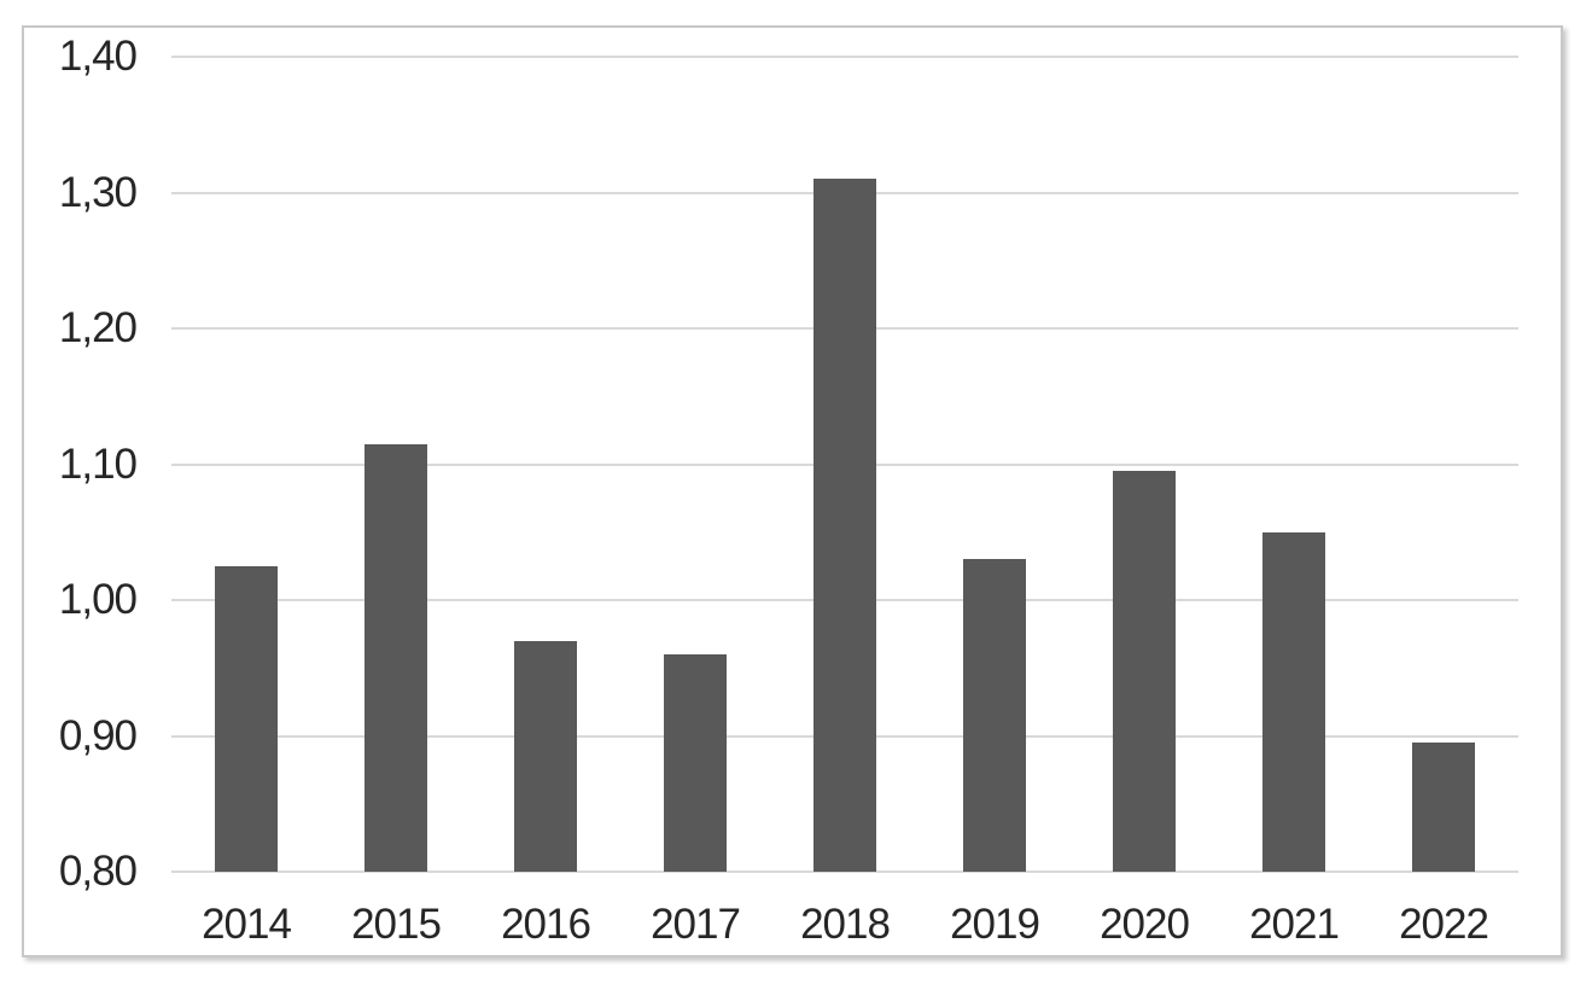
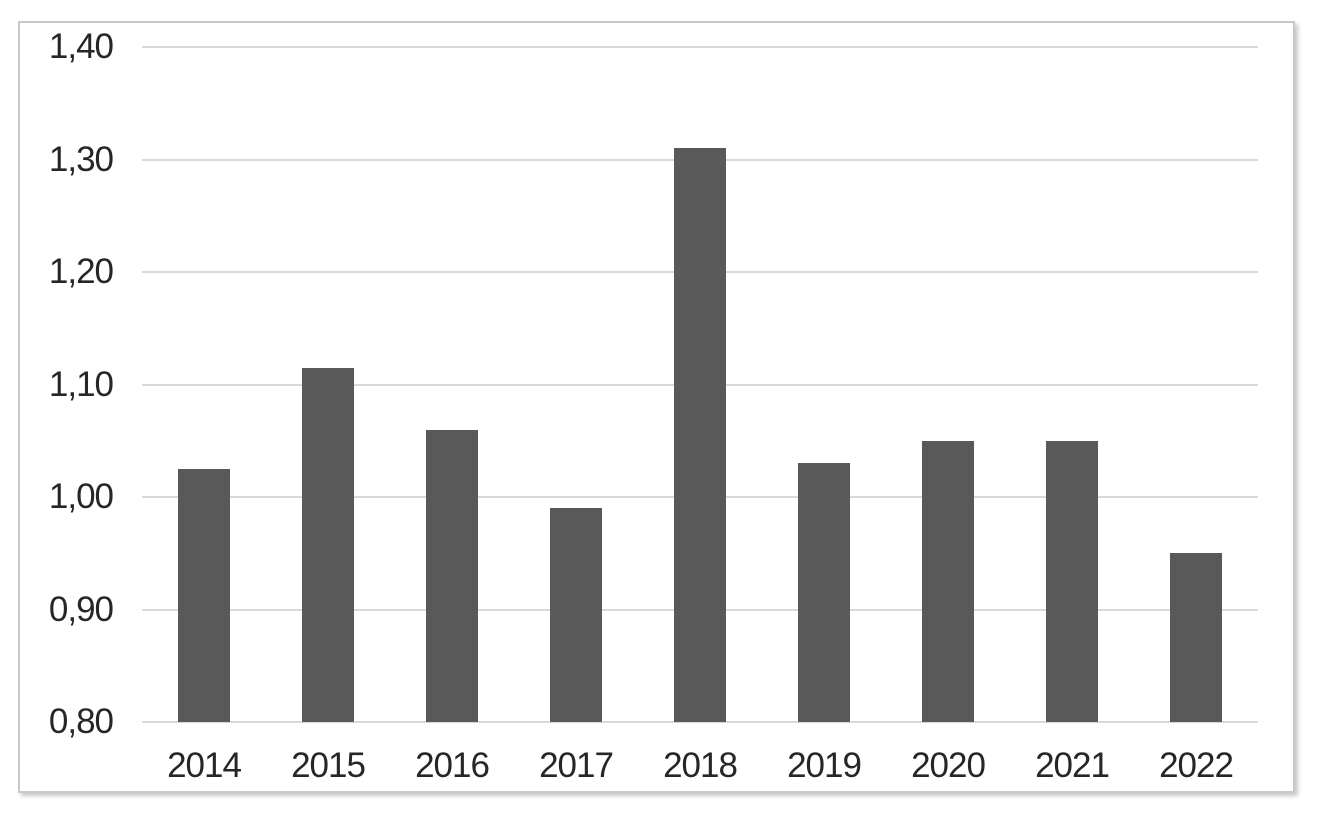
2016: 0,97 -> 1,06
2017: 0,96 -> 0,99
2020: 1,09 -> 1,05
2022: 0,90 -> 0,95
